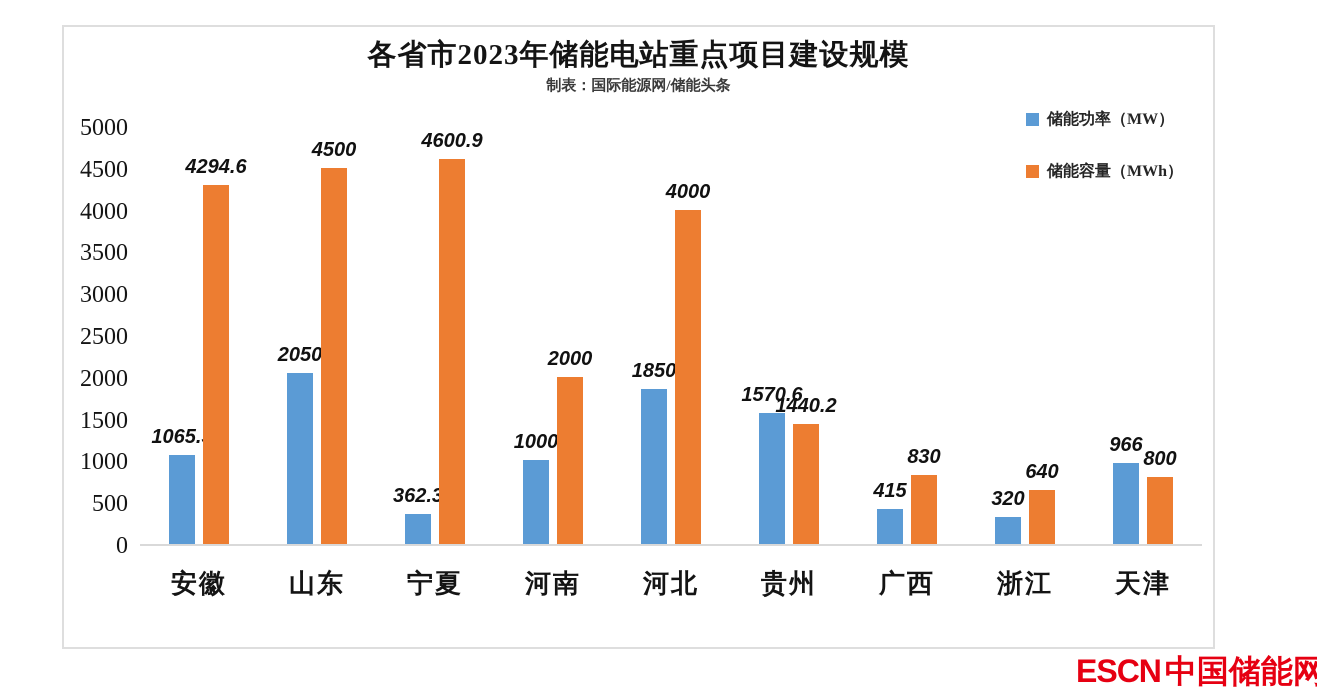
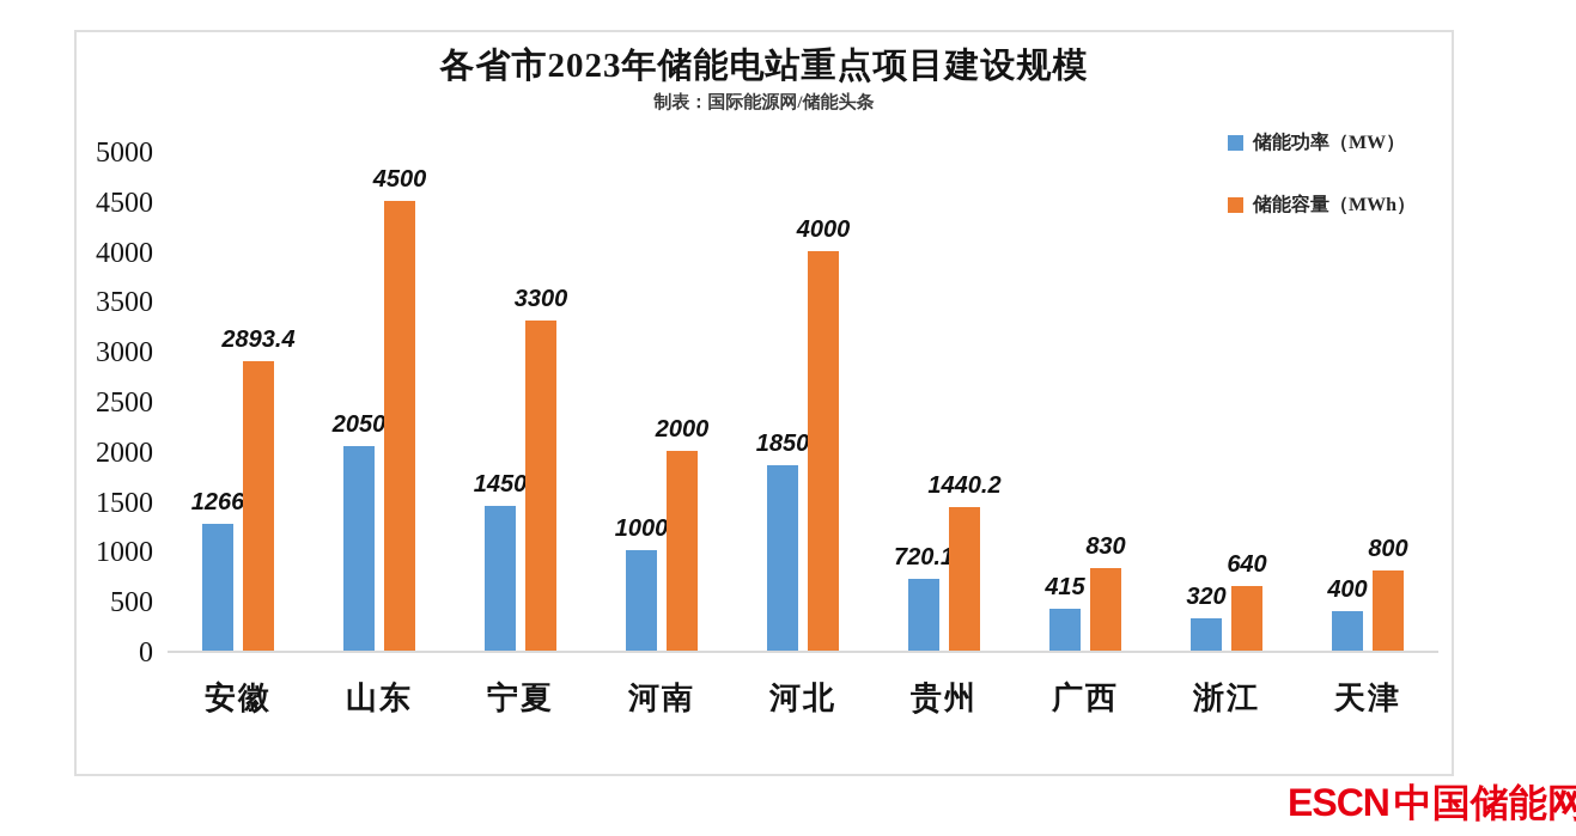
储能功率（MW）/安徽: 1065.3 -> 1266
储能容量（MWh）/安徽: 4294.6 -> 2893.4
储能功率（MW）/宁夏: 362.3 -> 1450
储能容量（MWh）/宁夏: 4600.9 -> 3300
储能功率（MW）/贵州: 1570.6 -> 720.1
储能功率（MW）/天津: 966 -> 400
